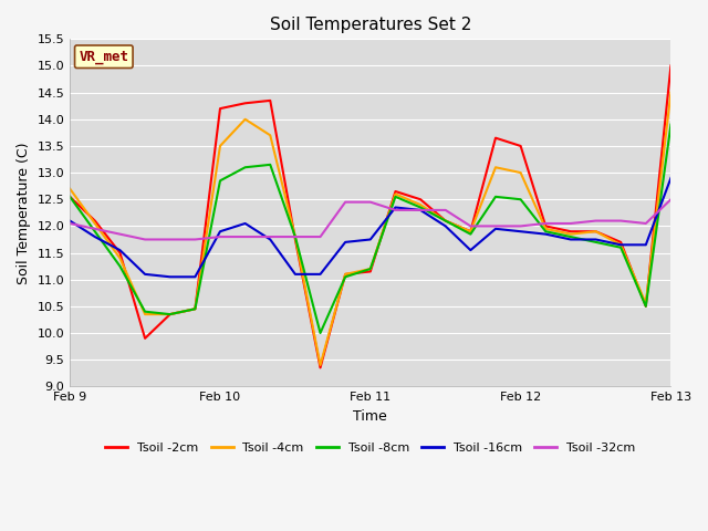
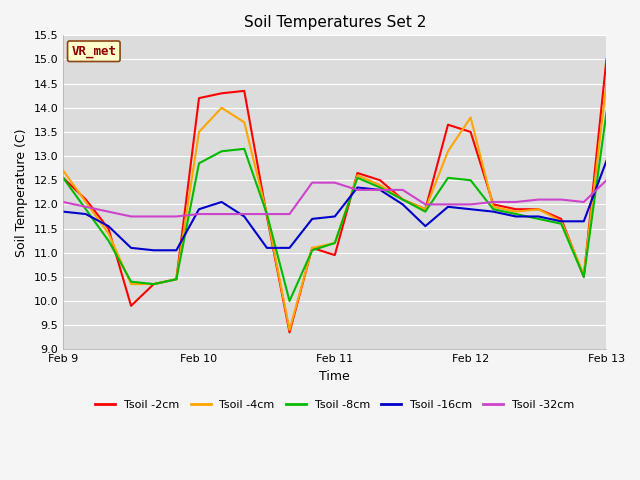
Tsoil -16cm/Feb 9: 12.10 -> 11.85
Tsoil -2cm/Feb 11: 11.15 -> 10.95
Tsoil -4cm/Feb 12: 13.00 -> 13.80
